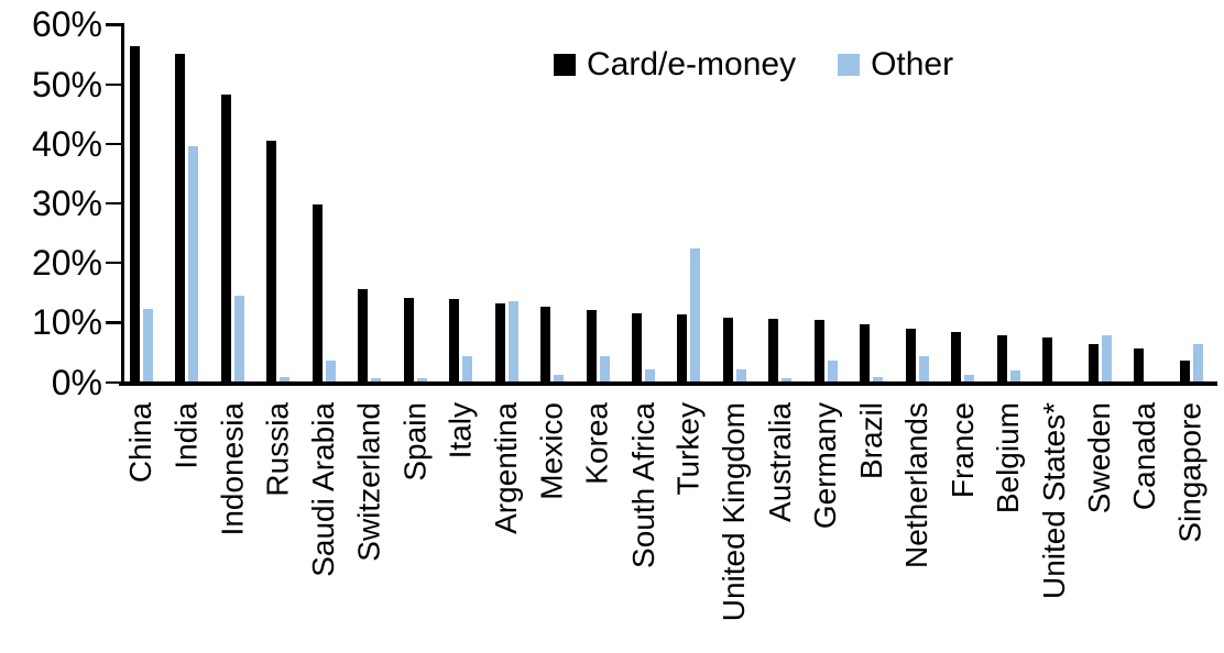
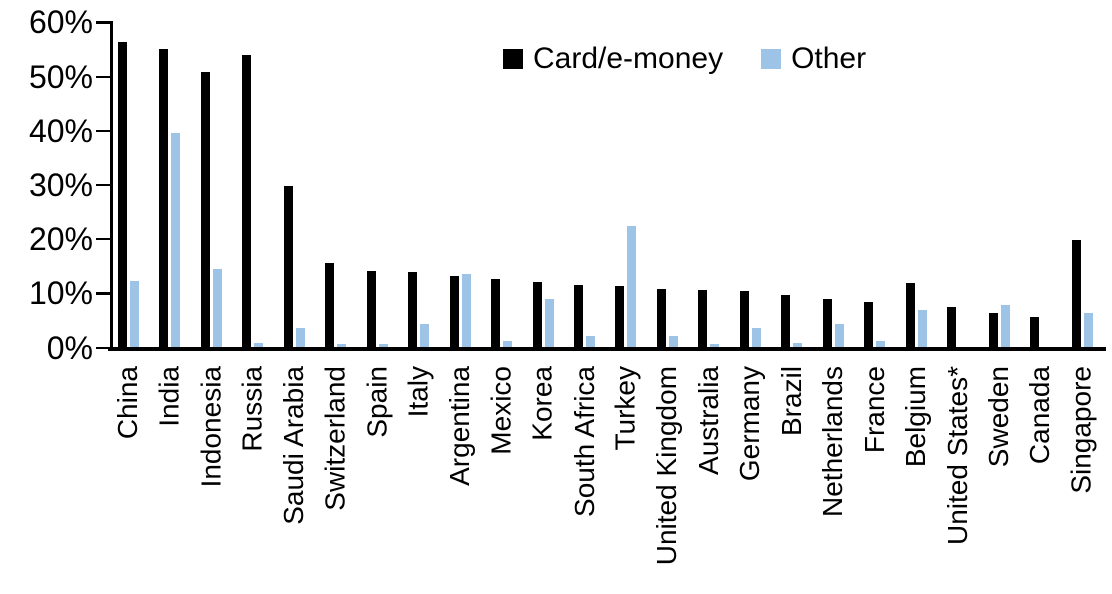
Card/e-money/Indonesia: 48% -> 51%
Card/e-money/Russia: 41% -> 54%
Other/Korea: 4% -> 9%
Card/e-money/Belgium: 8% -> 12%
Other/Belgium: 2% -> 7%
Card/e-money/Singapore: 4% -> 20%
